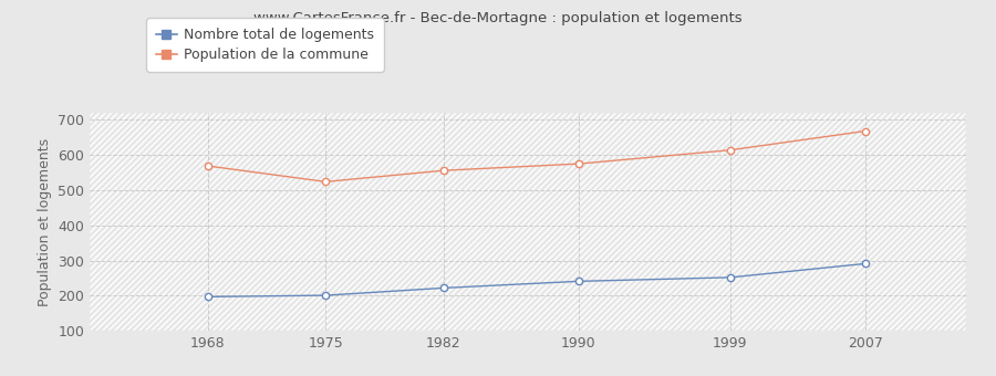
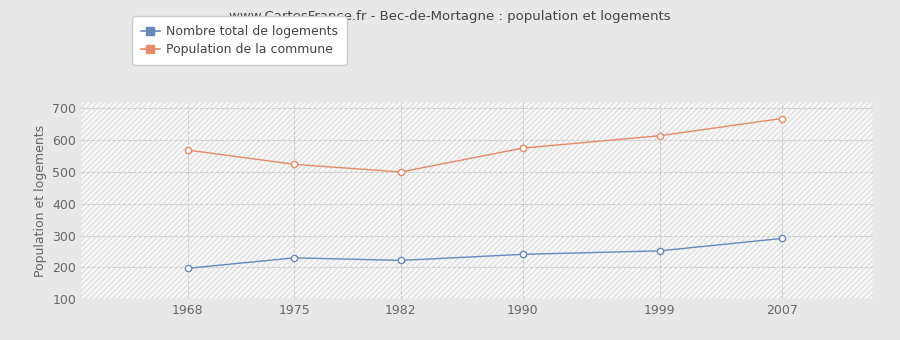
Nombre total de logements/1975: 201 -> 230
Population de la commune/1982: 556 -> 500
